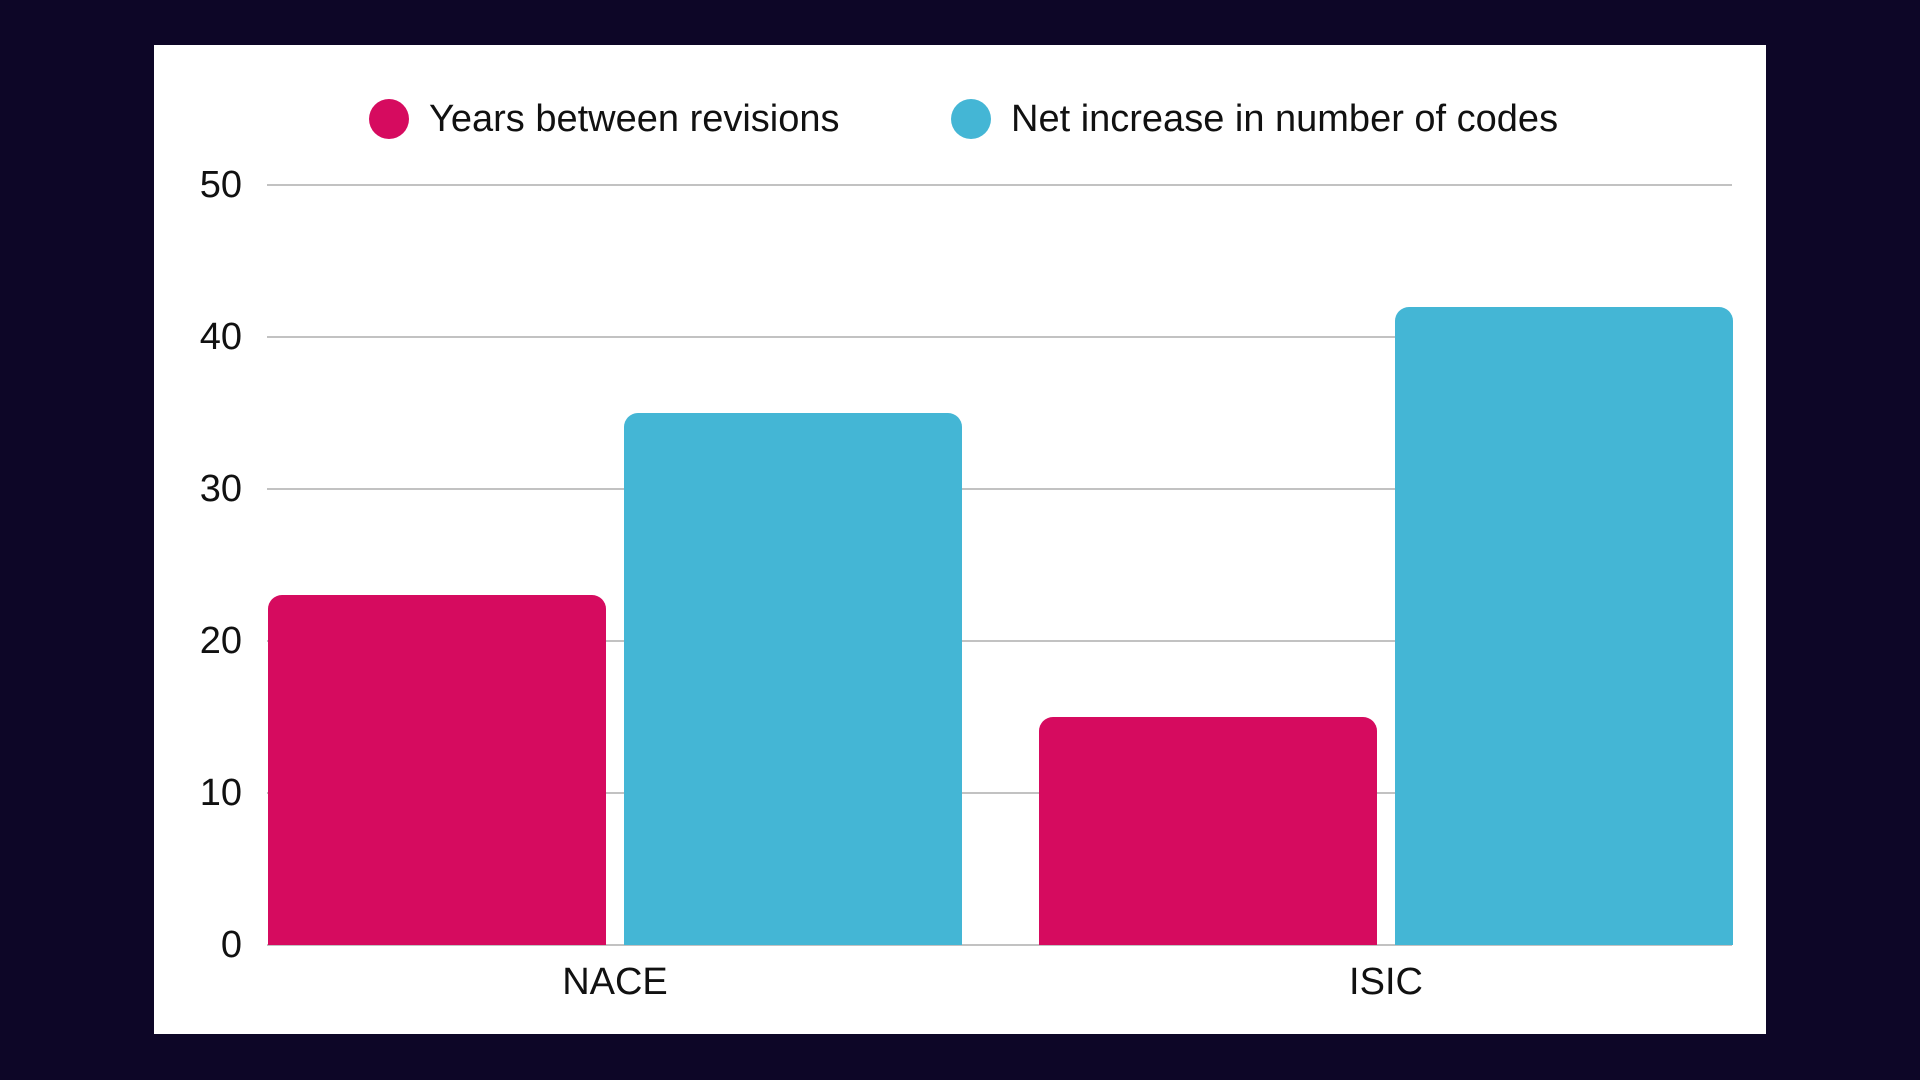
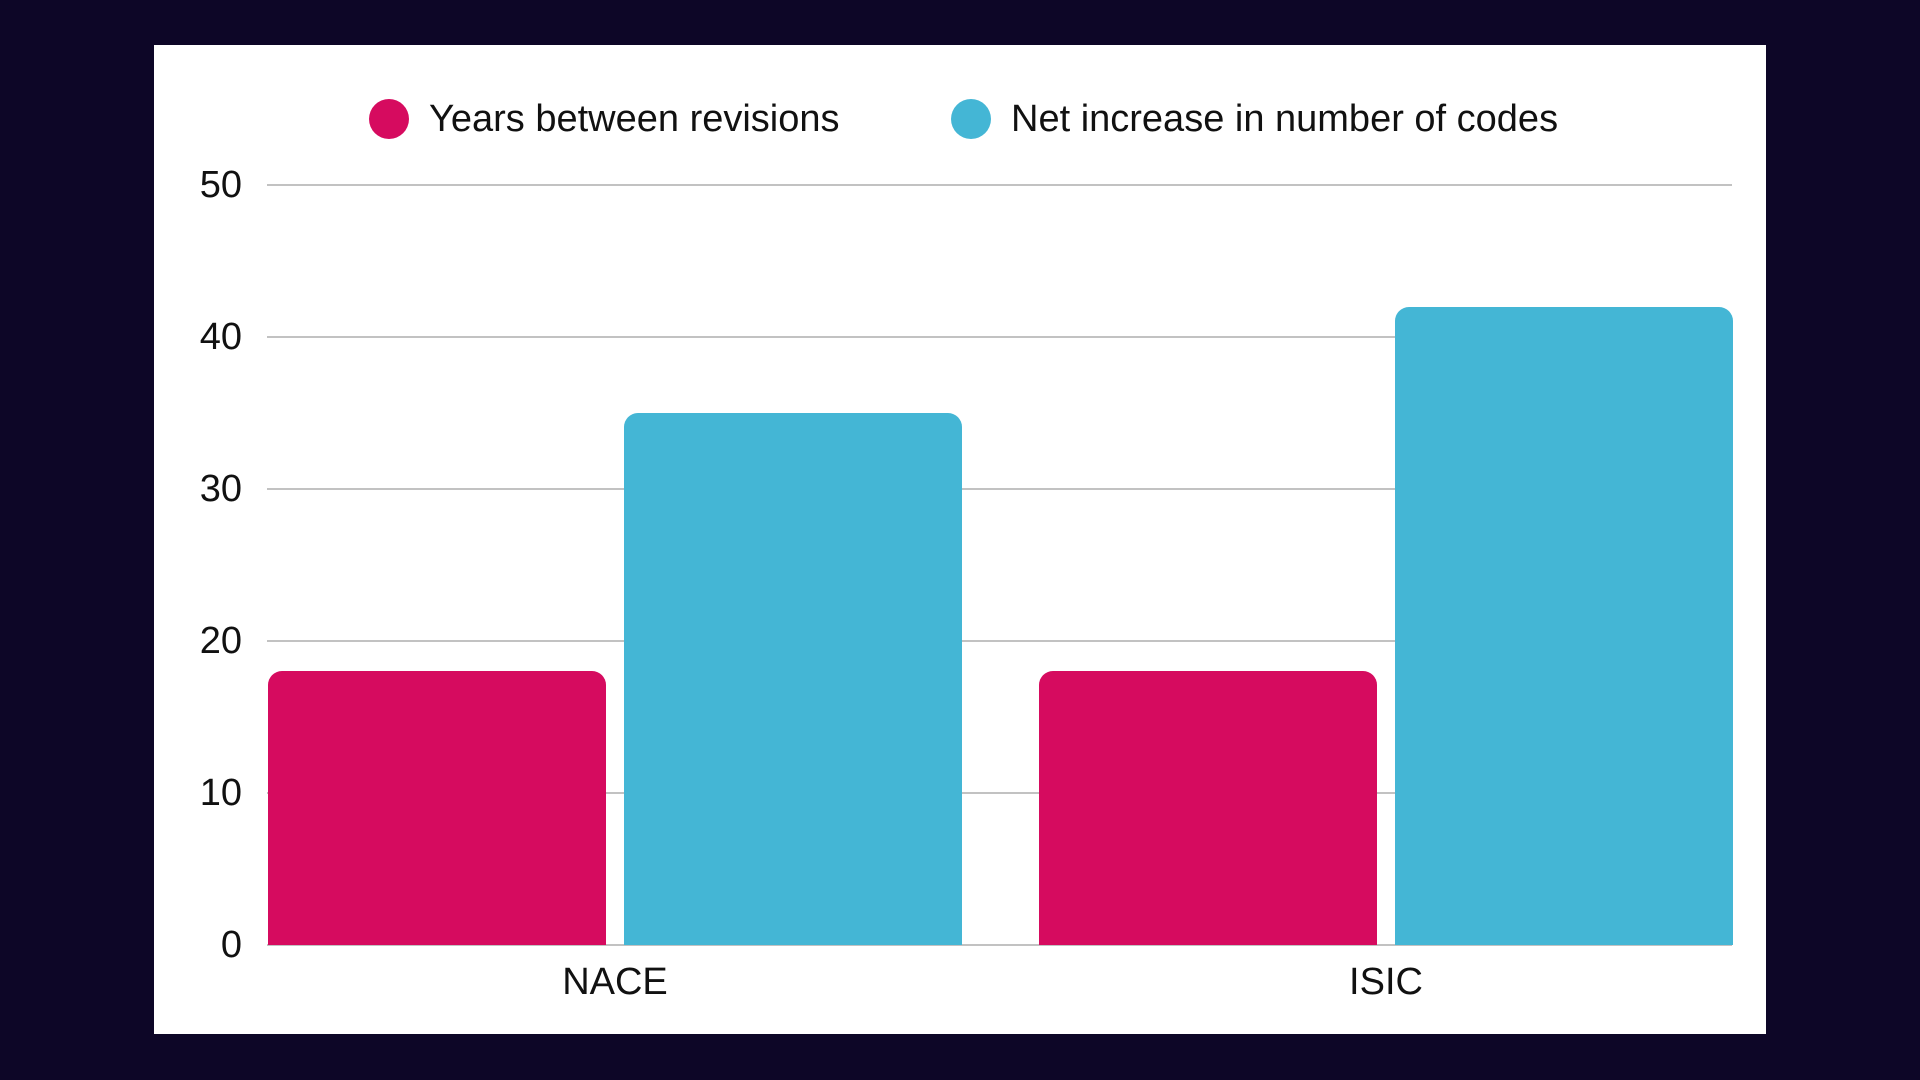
Years between revisions/NACE: 23 -> 18
Years between revisions/ISIC: 15 -> 18
